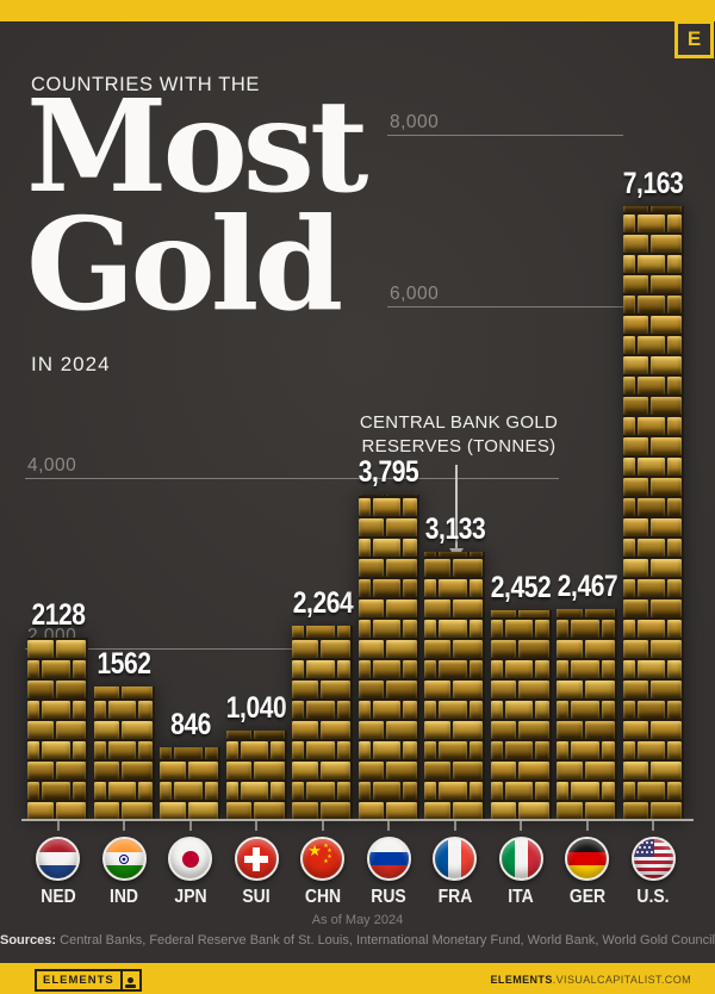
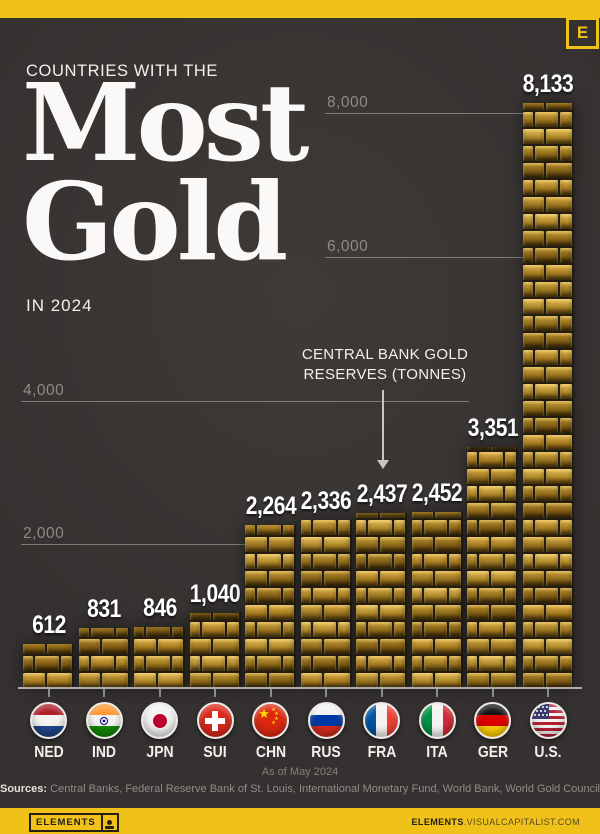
NED: 2128 -> 612
IND: 1562 -> 831
RUS: 3,795 -> 2,336
FRA: 3,133 -> 2,437
GER: 2,467 -> 3,351
U.S.: 7,163 -> 8,133
